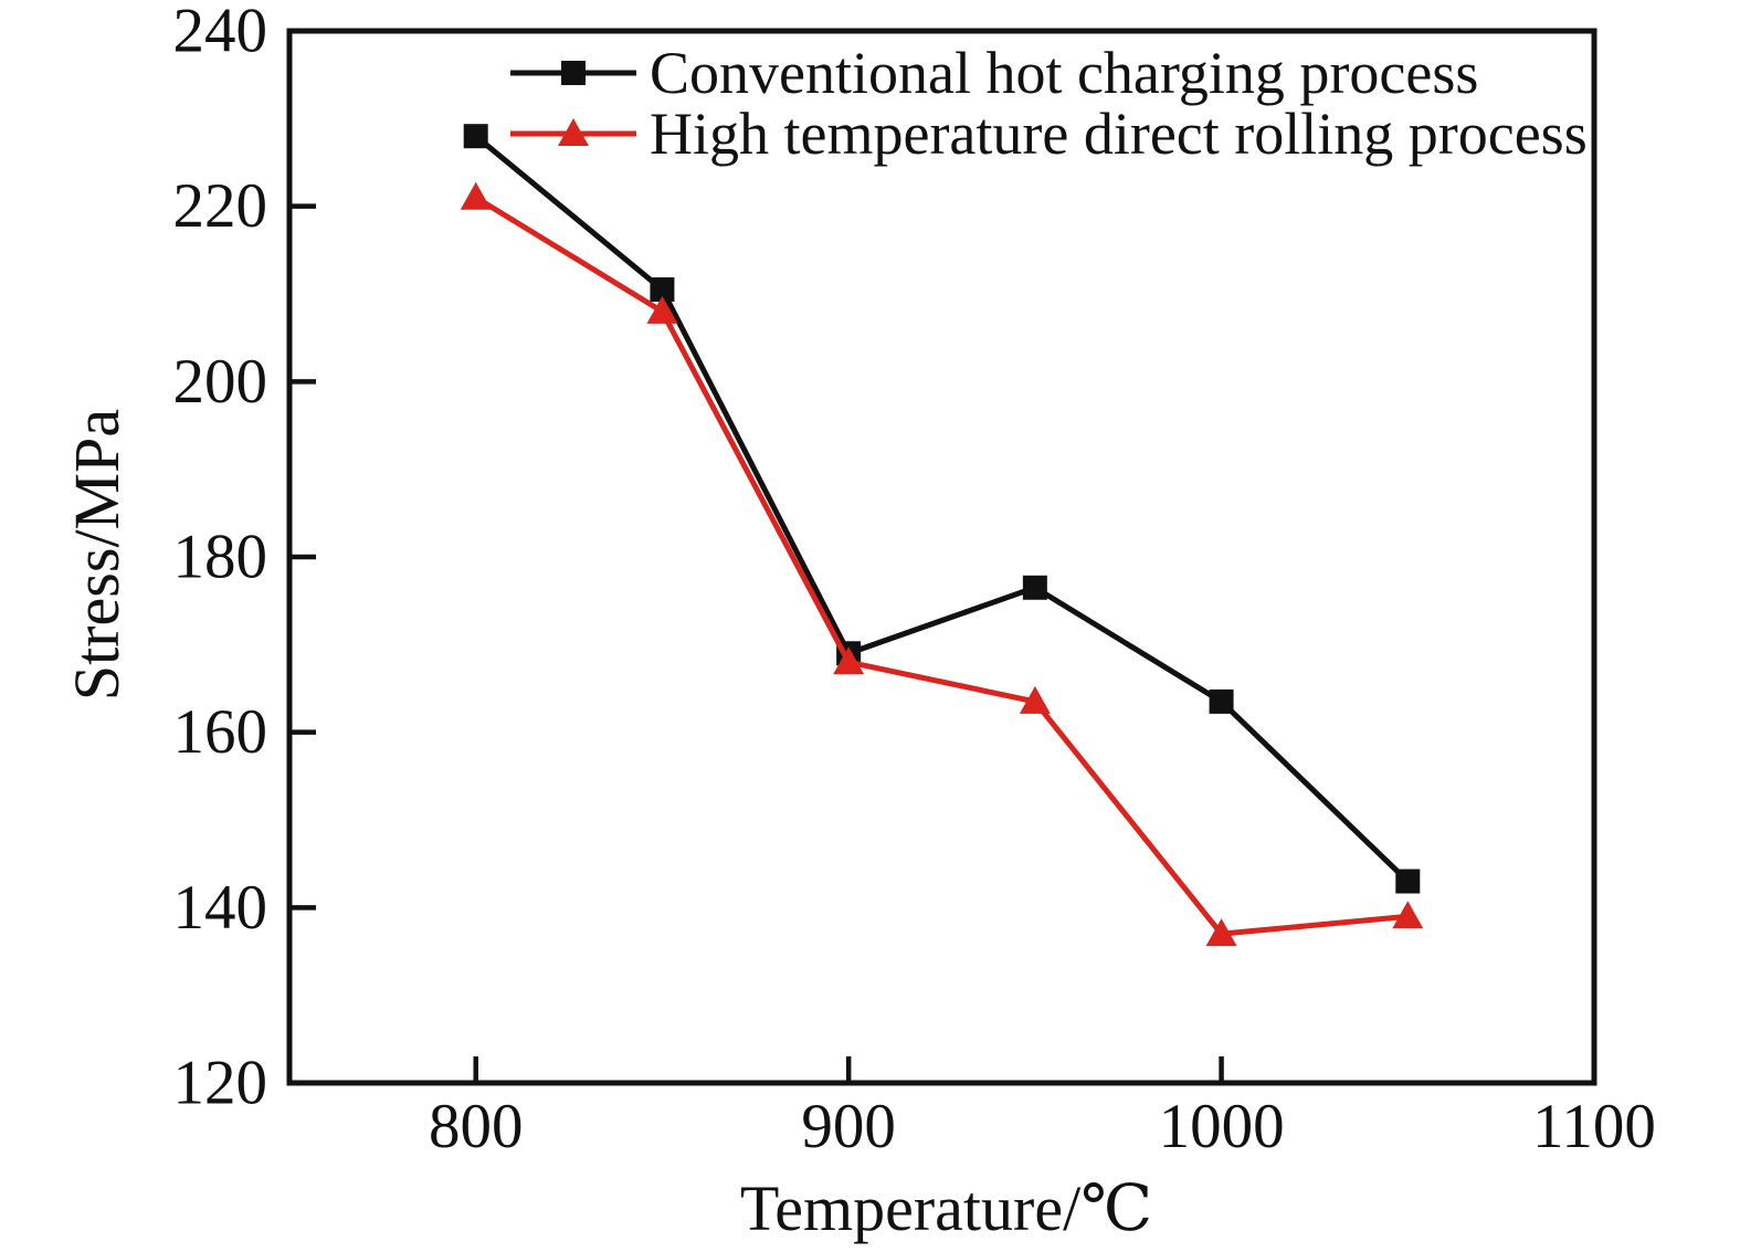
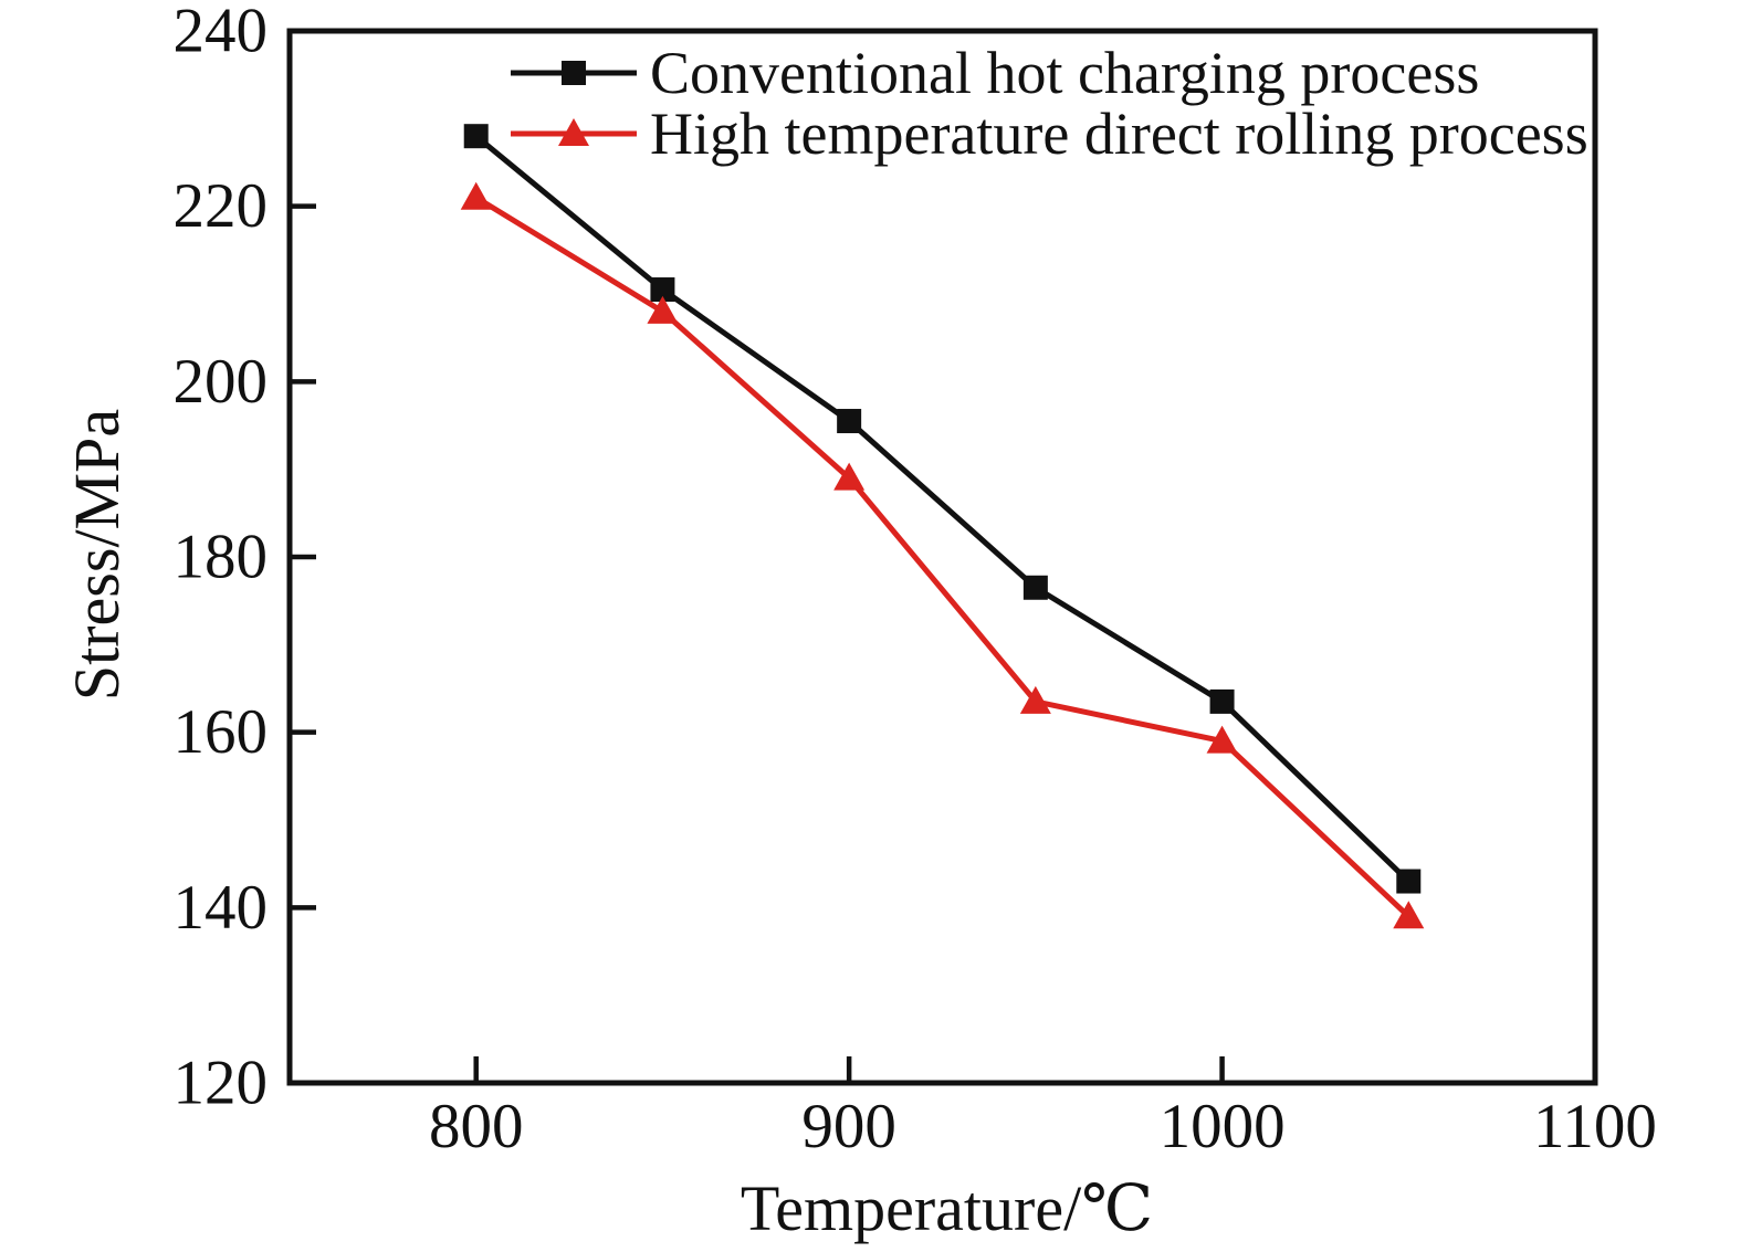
Conventional hot charging process/900: 169 -> 196
High temperature direct rolling process/900: 168 -> 189
High temperature direct rolling process/1000: 137 -> 159
